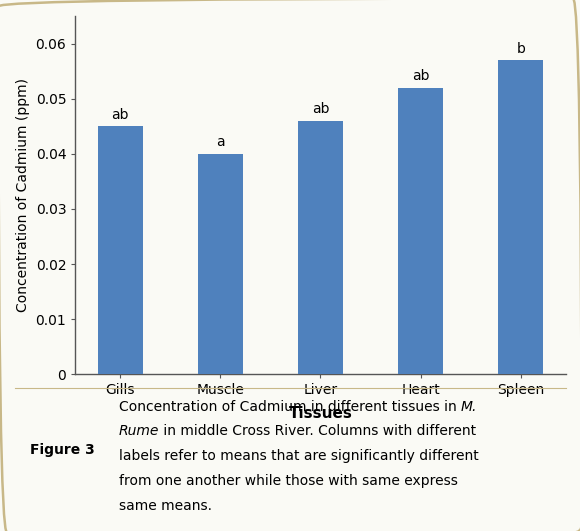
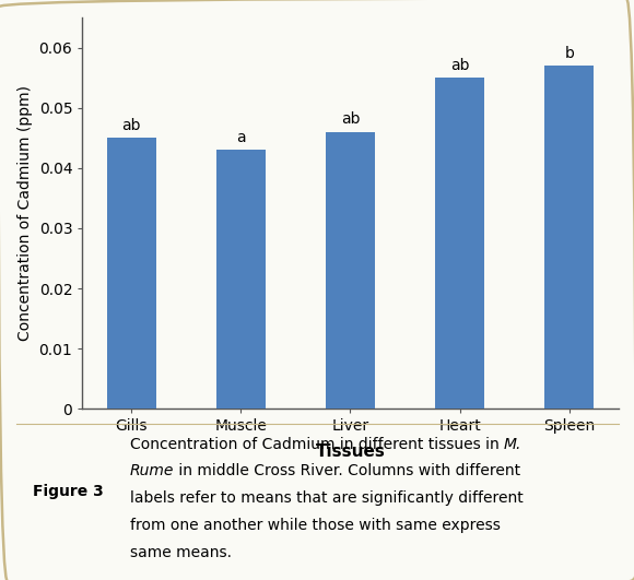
Muscle: 0.040 -> 0.043
Heart: 0.052 -> 0.055
